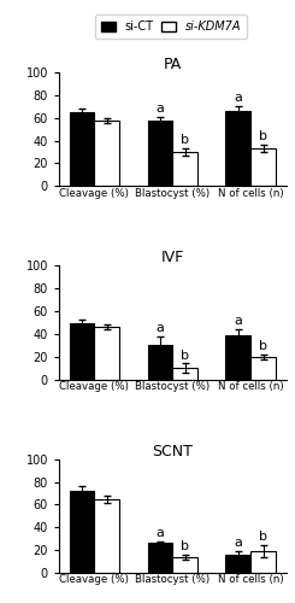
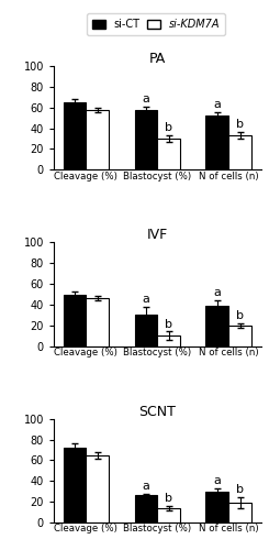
PA/si-CT/N of cells (n): 66 -> 52
SCNT/si-CT/N of cells (n): 16 -> 30
